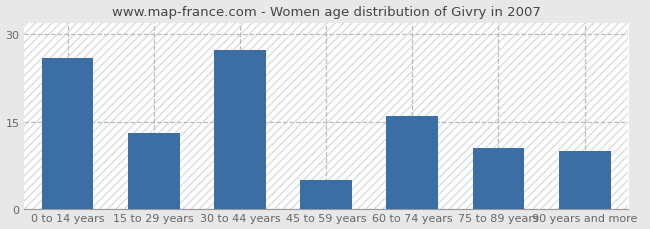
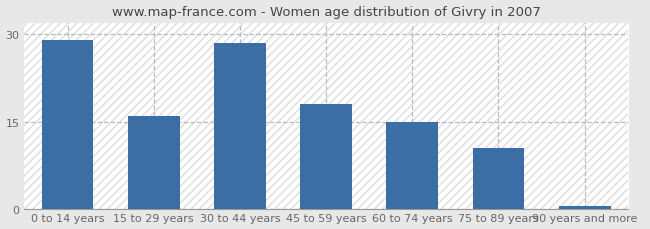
0 to 14 years: 26.0 -> 29.0
15 to 29 years: 13.0 -> 16.0
30 to 44 years: 27.4 -> 28.5
45 to 59 years: 5.0 -> 18.0
60 to 74 years: 16.0 -> 15.0
90 years and more: 10.0 -> 0.5
